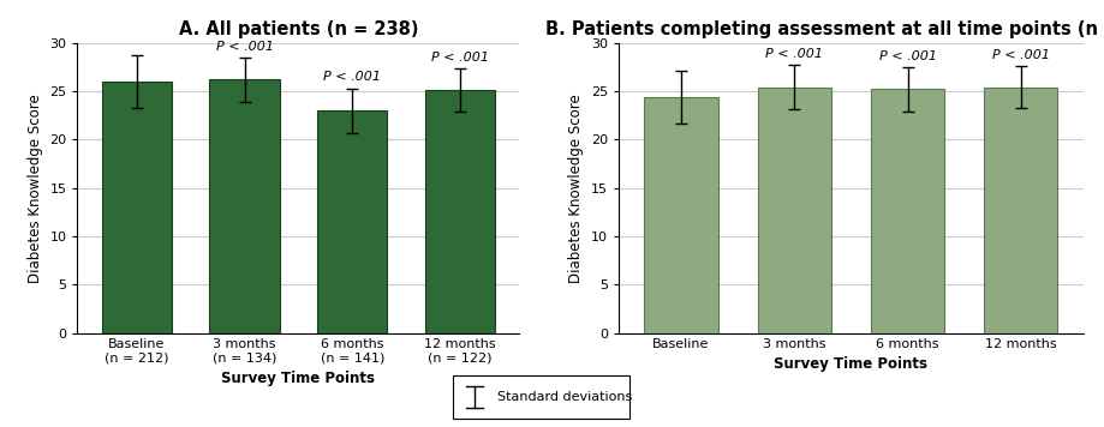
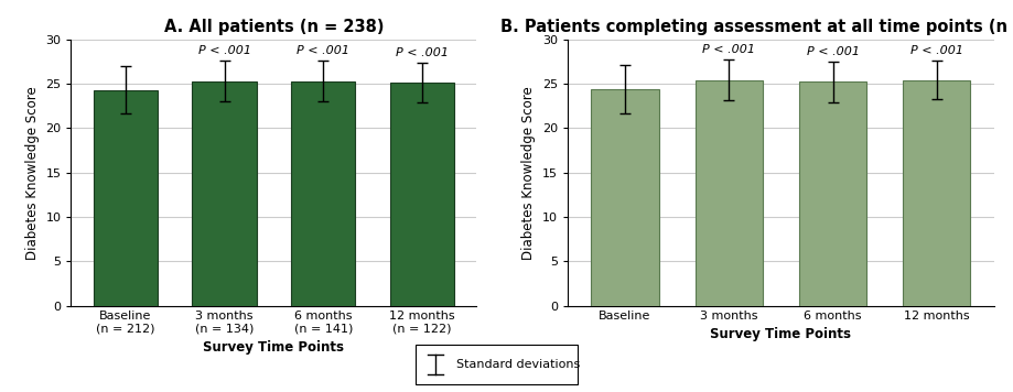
A. All patients (n = 238)/Baseline (n = 212): 26.0 -> 24.3
A. All patients (n = 238)/3 months (n = 134): 26.2 -> 25.3
A. All patients (n = 238)/6 months (n = 141): 23.0 -> 25.3
